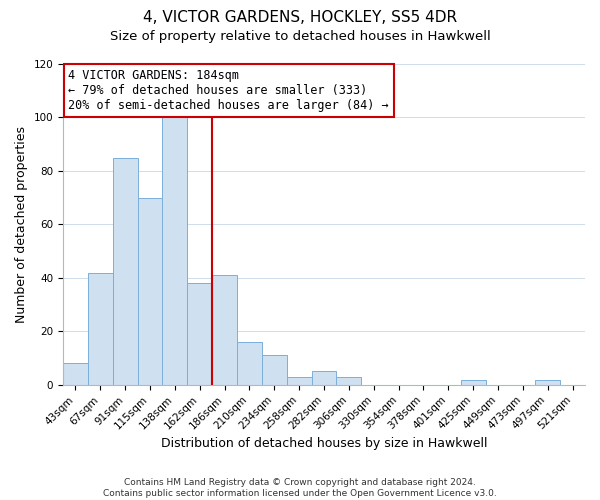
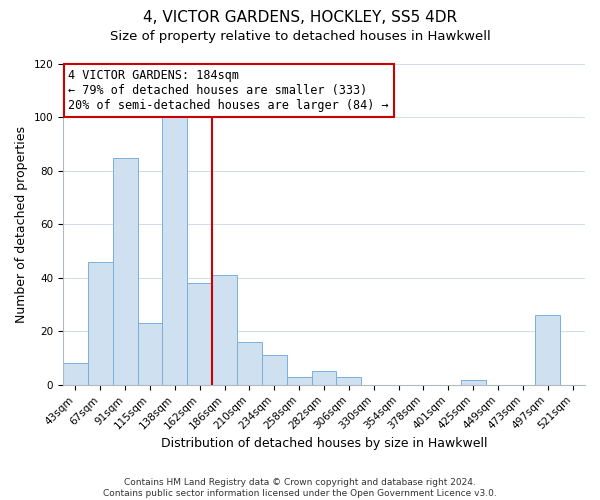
67sqm: 42 -> 46
115sqm: 70 -> 23
497sqm: 2 -> 26
